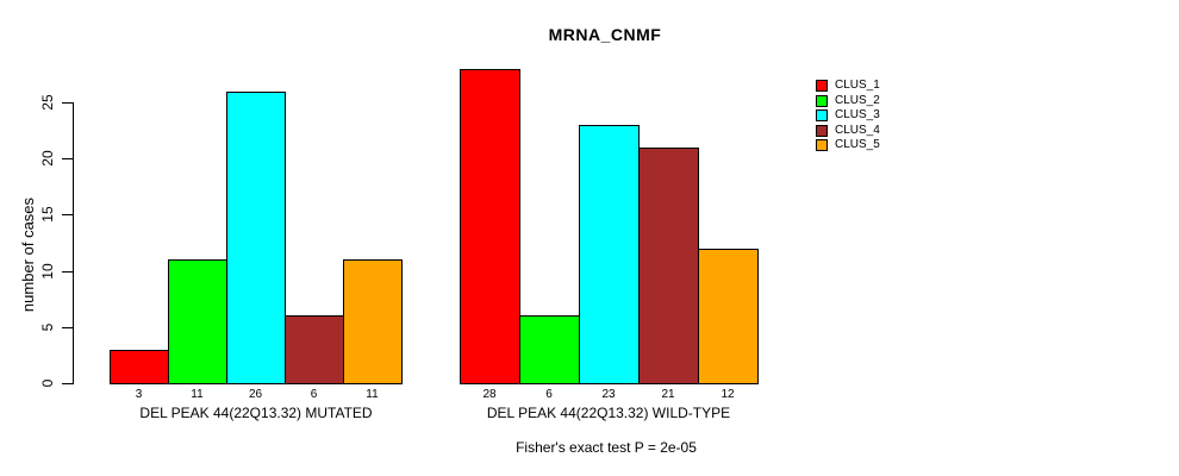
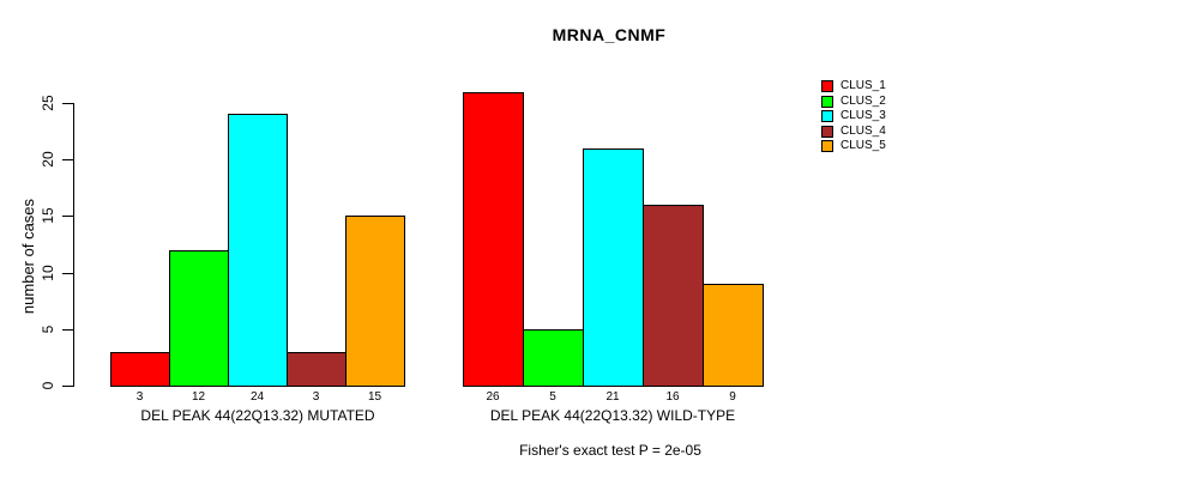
CLUS_2/DEL PEAK 44(22Q13.32) MUTATED: 11 -> 12
CLUS_3/DEL PEAK 44(22Q13.32) MUTATED: 26 -> 24
CLUS_4/DEL PEAK 44(22Q13.32) MUTATED: 6 -> 3
CLUS_5/DEL PEAK 44(22Q13.32) MUTATED: 11 -> 15
CLUS_1/DEL PEAK 44(22Q13.32) WILD-TYPE: 28 -> 26
CLUS_2/DEL PEAK 44(22Q13.32) WILD-TYPE: 6 -> 5
CLUS_3/DEL PEAK 44(22Q13.32) WILD-TYPE: 23 -> 21
CLUS_4/DEL PEAK 44(22Q13.32) WILD-TYPE: 21 -> 16
CLUS_5/DEL PEAK 44(22Q13.32) WILD-TYPE: 12 -> 9
